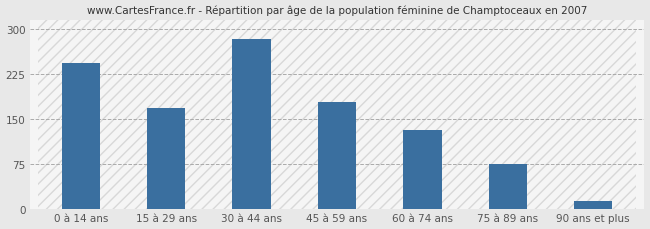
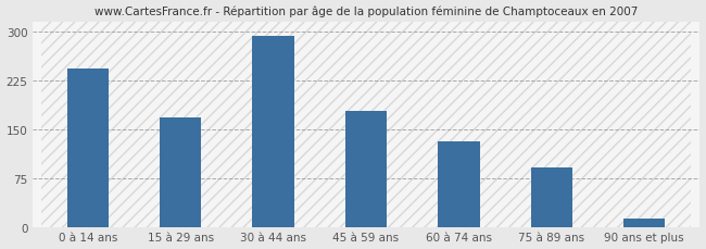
30 à 44 ans: 283 -> 294
75 à 89 ans: 75 -> 92
